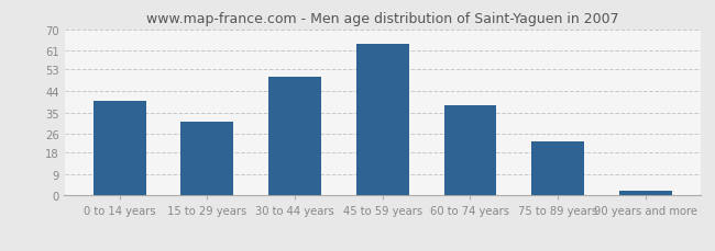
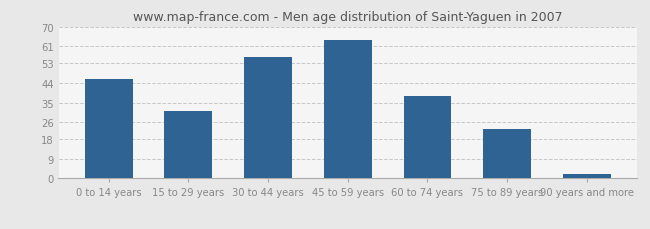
0 to 14 years: 40 -> 46
30 to 44 years: 50 -> 56
